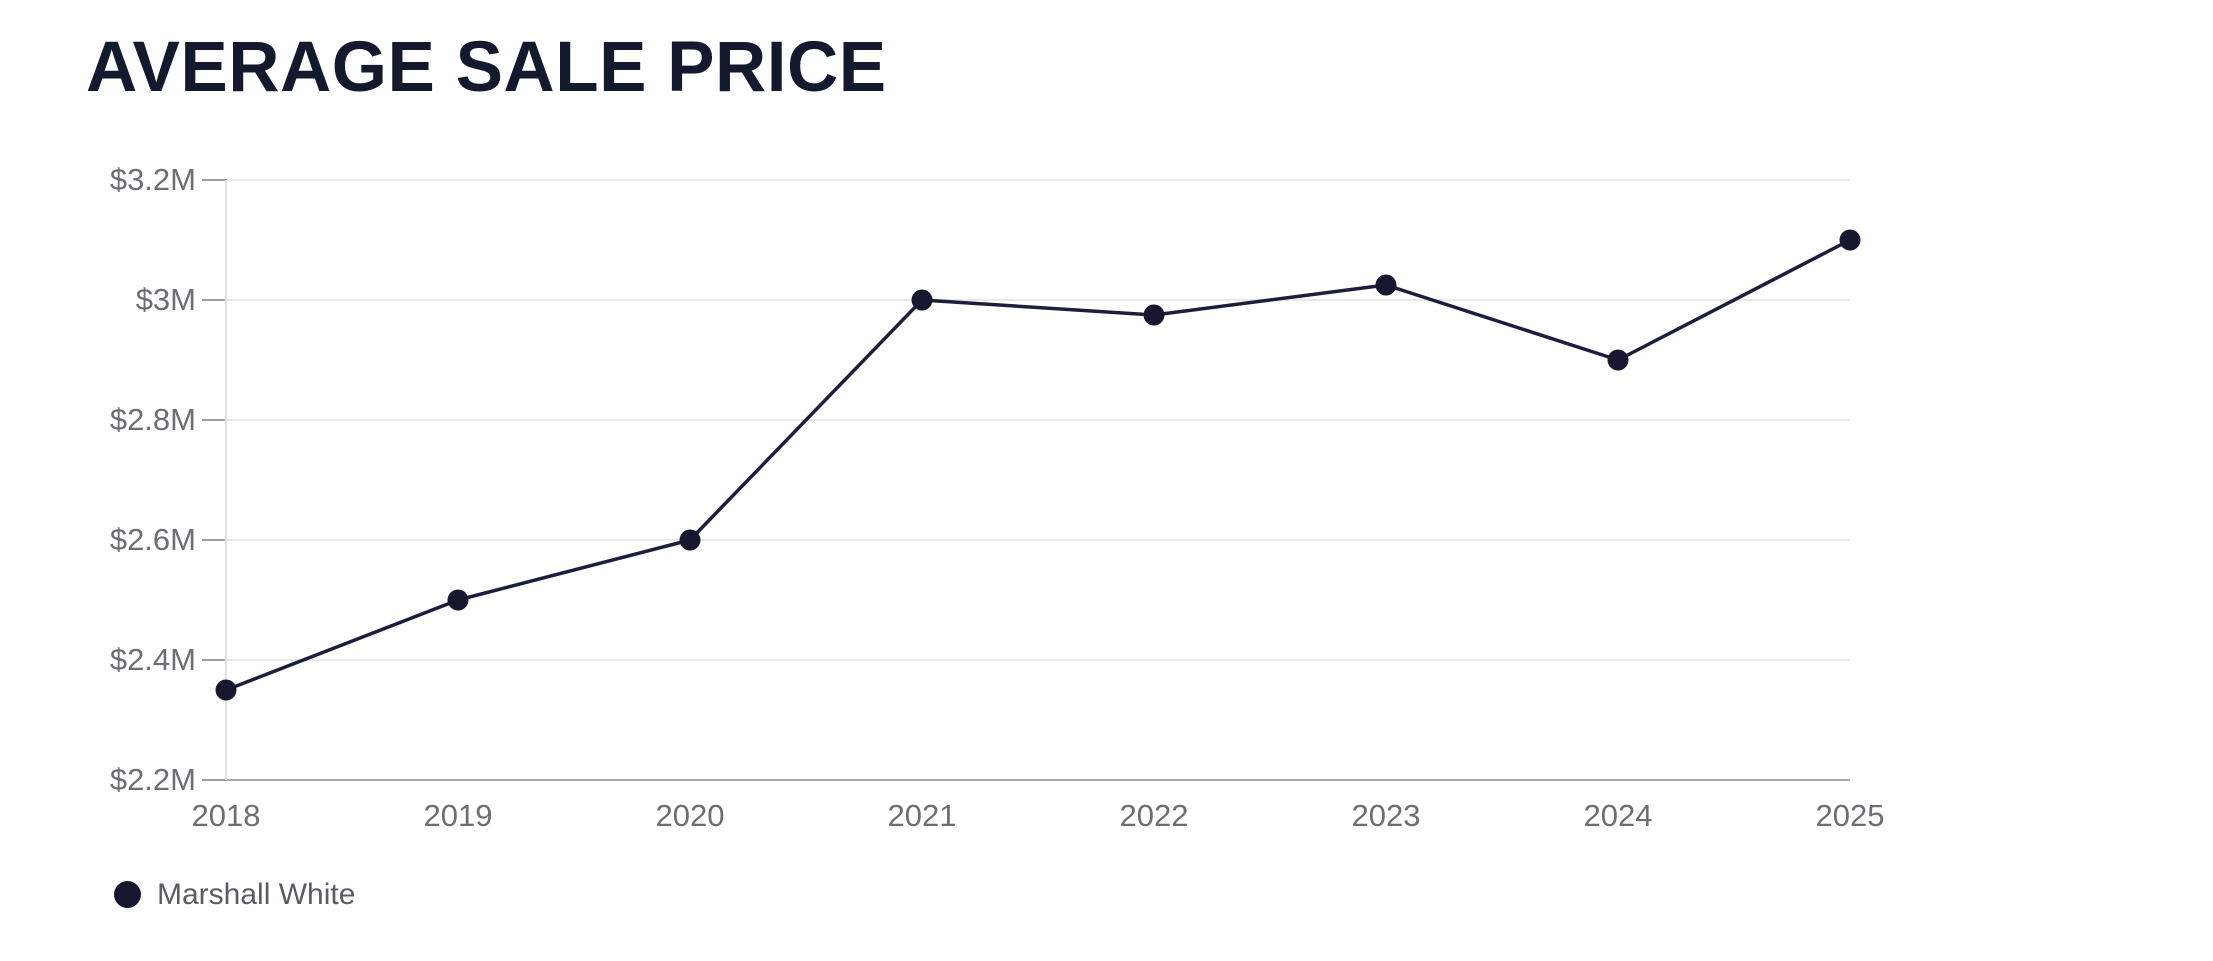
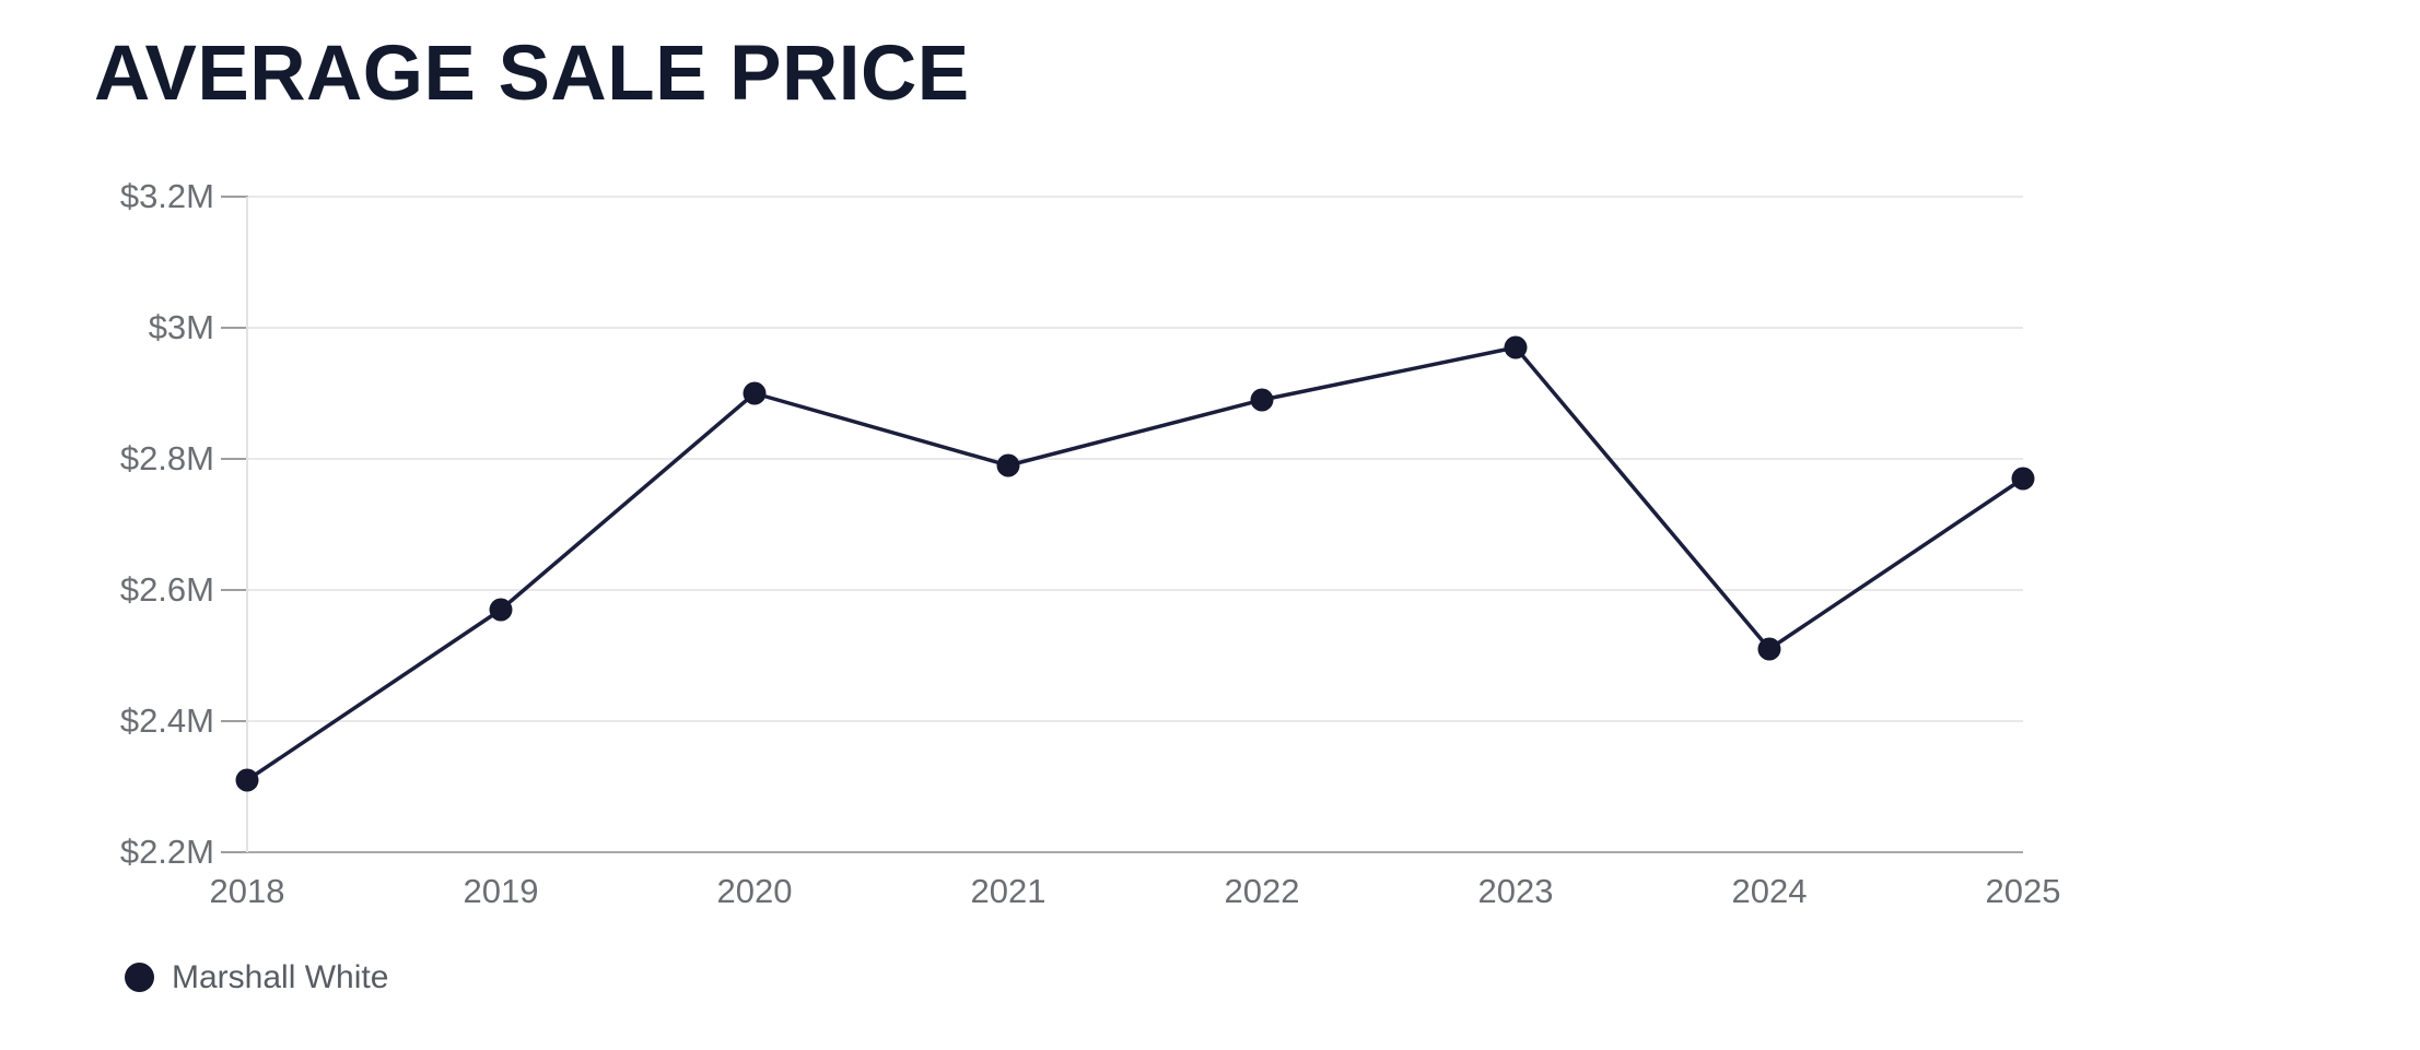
2018: $2.35M -> $2.31M
2019: $2.50M -> $2.57M
2020: $2.60M -> $2.90M
2021: $3.00M -> $2.79M
2022: $2.98M -> $2.89M
2023: $3.02M -> $2.97M
2024: $2.90M -> $2.51M
2025: $3.10M -> $2.77M
